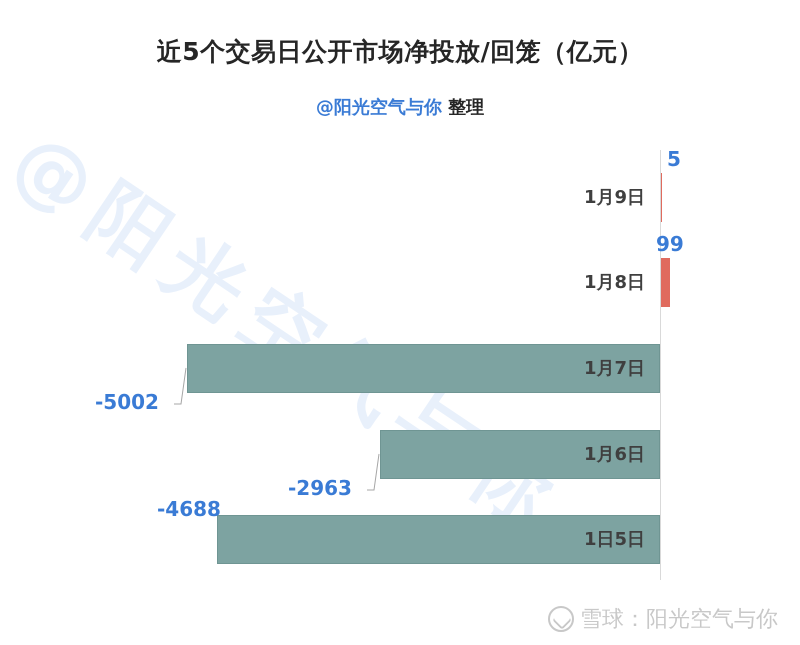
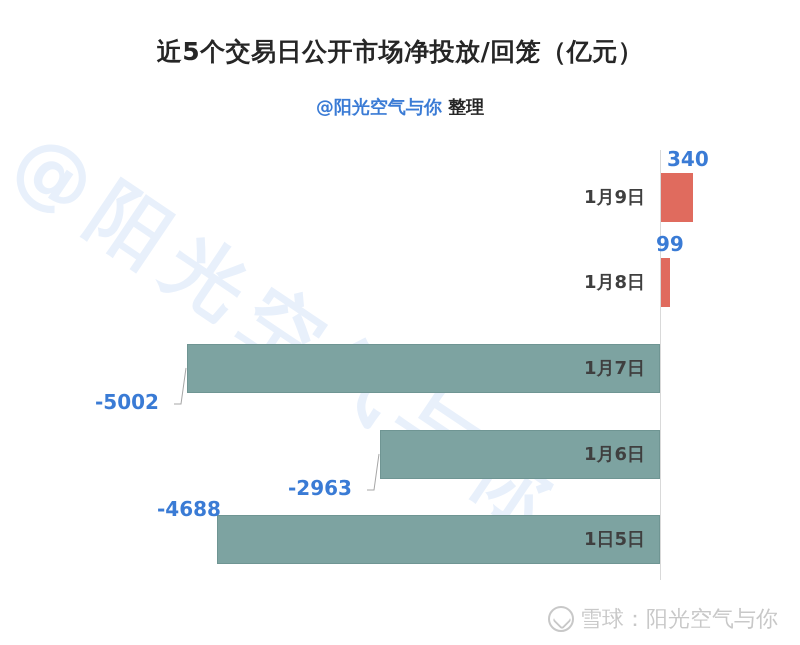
1月9日: 5 -> 340
